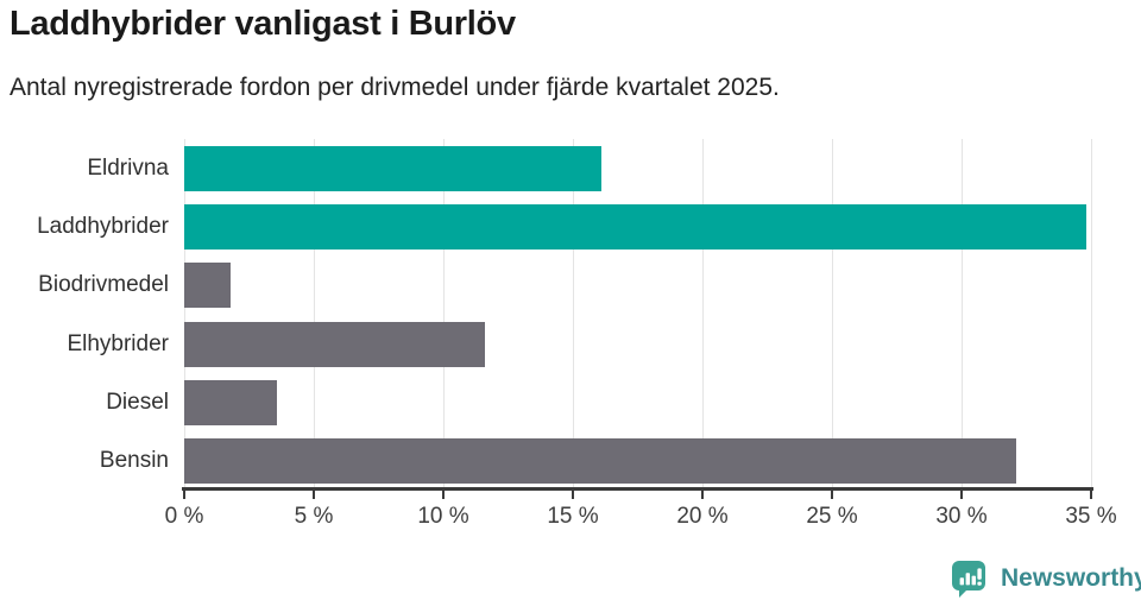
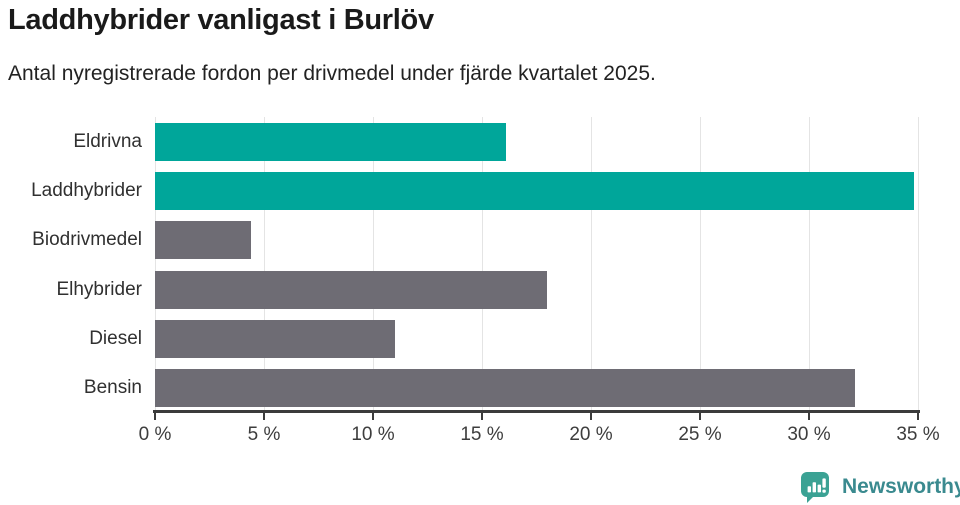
Biodrivmedel: 1.8% -> 4.4%
Elhybrider: 11.6% -> 18.0%
Diesel: 3.6% -> 11.0%
